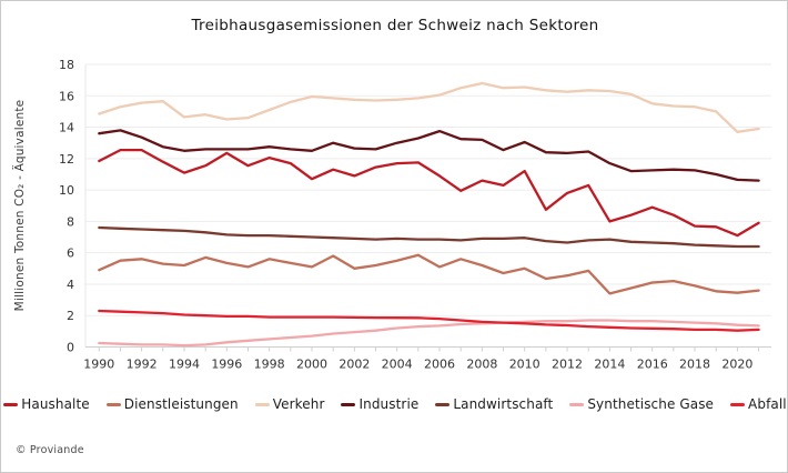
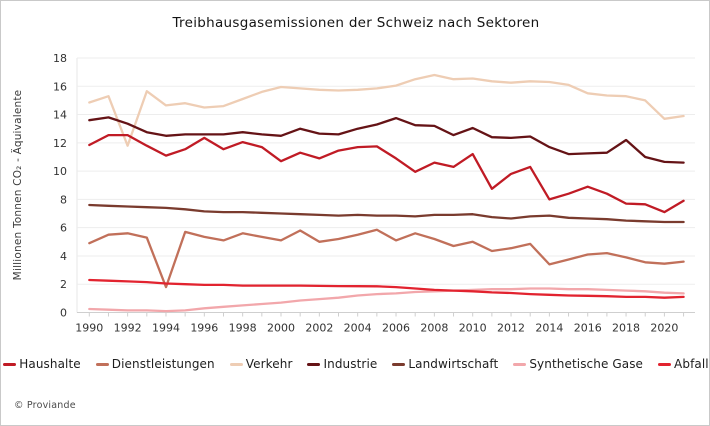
Verkehr/1992: 15.6 -> 11.8
Dienstleistungen/1994: 5.2 -> 1.8
Industrie/2018: 11.2 -> 12.2
